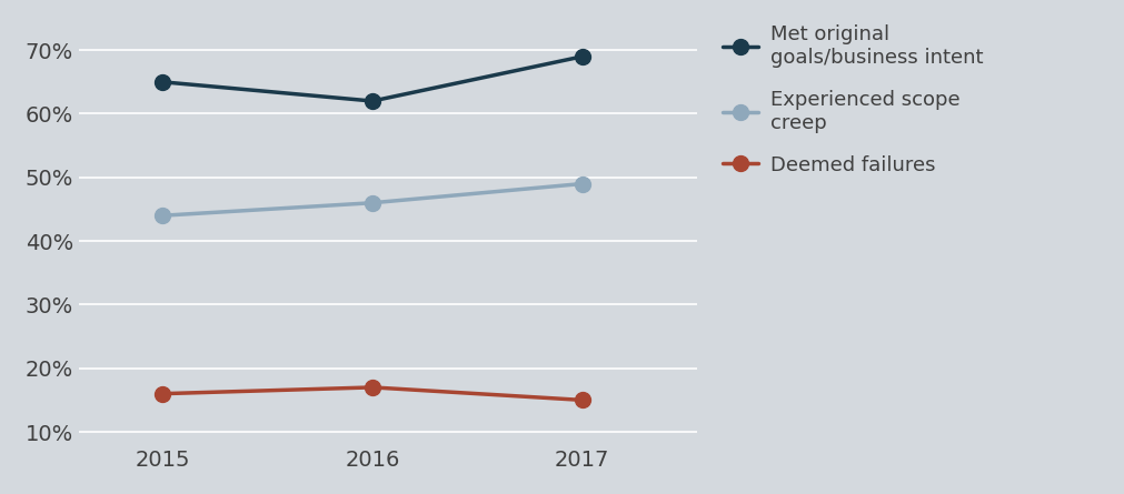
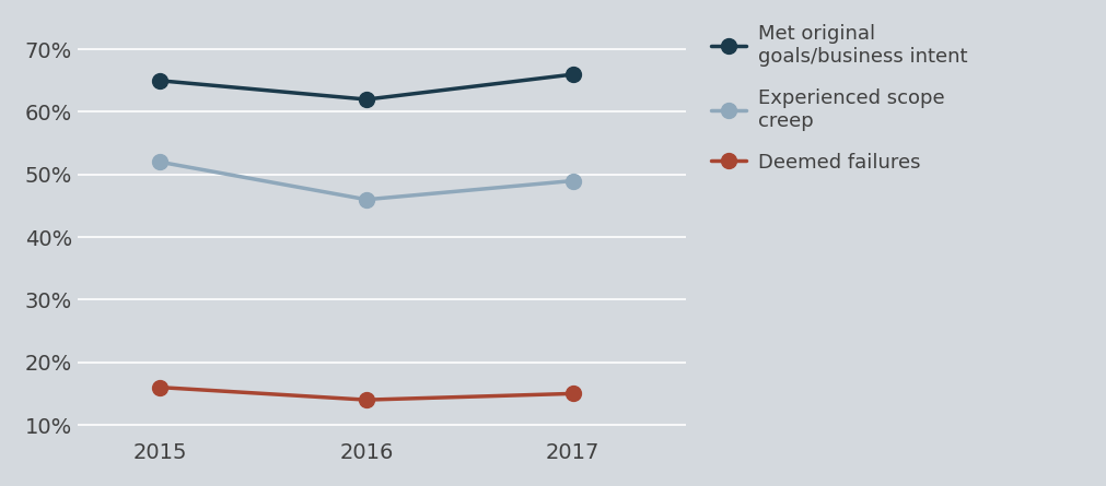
Experienced scope creep/2015: 44% -> 52%
Deemed failures/2016: 17% -> 14%
Met original goals/business intent/2017: 69% -> 66%
